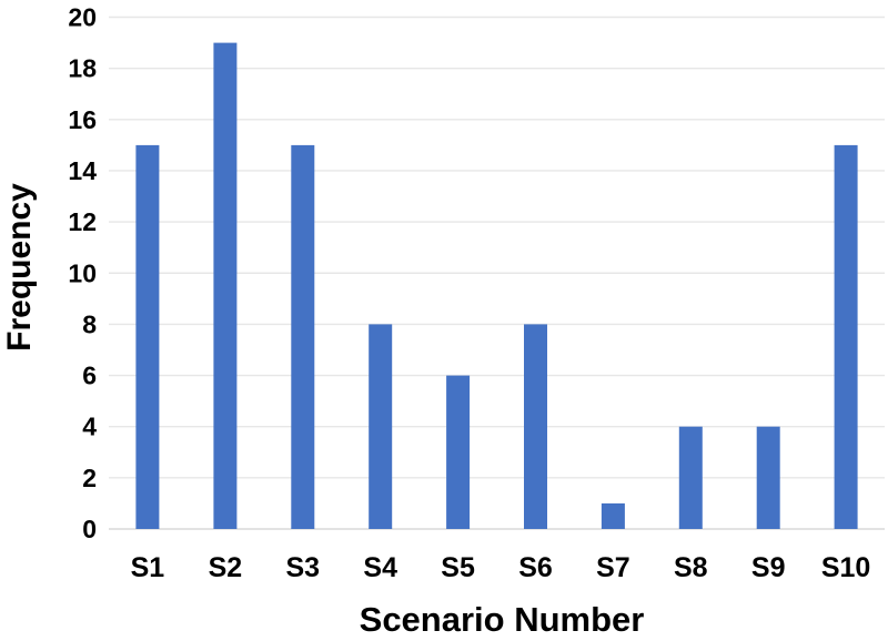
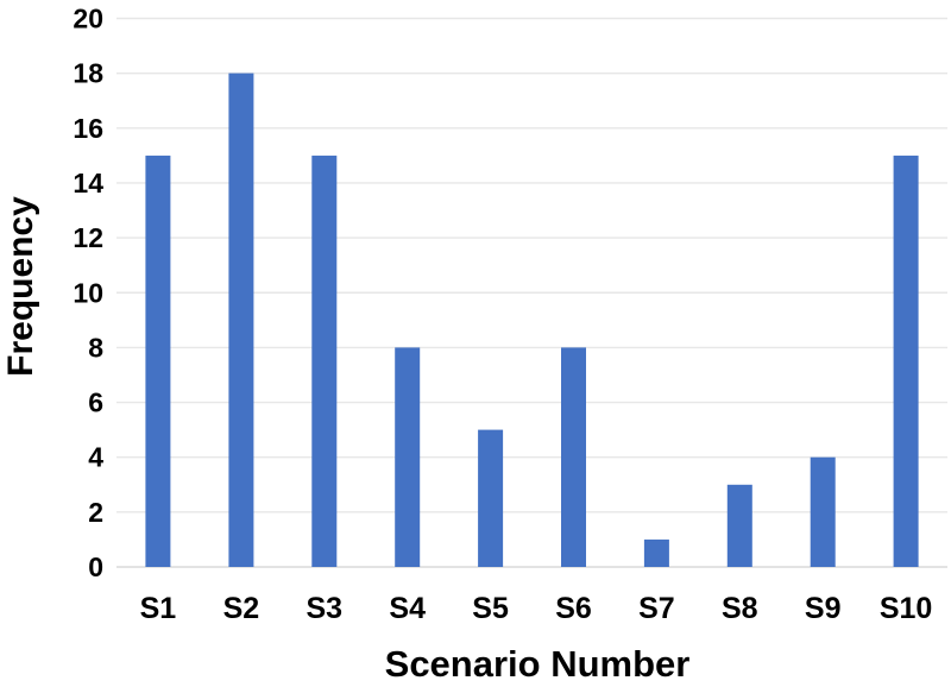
S2: 19 -> 18
S5: 6 -> 5
S8: 4 -> 3
